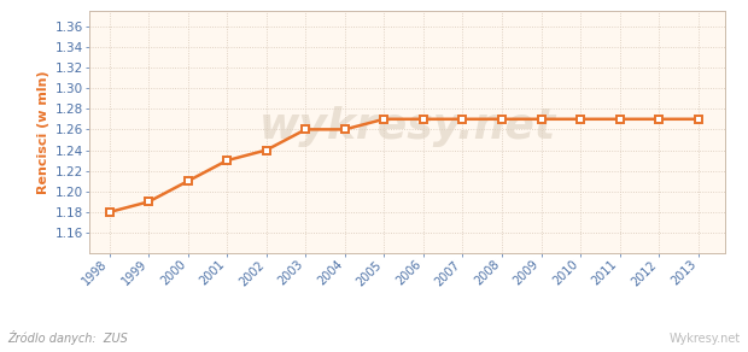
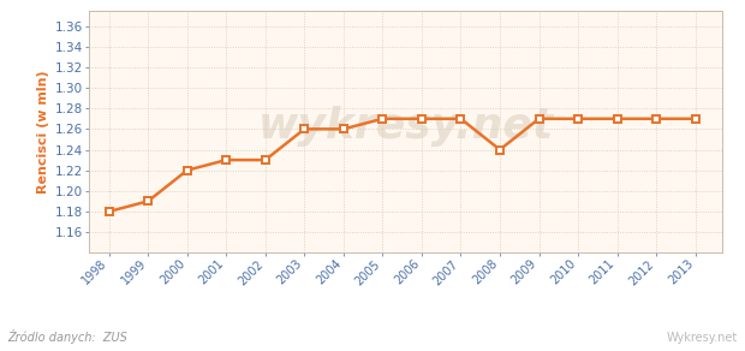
2000: 1.21 -> 1.22
2002: 1.24 -> 1.23
2008: 1.27 -> 1.24
